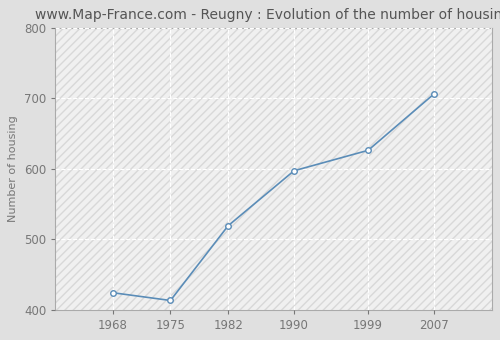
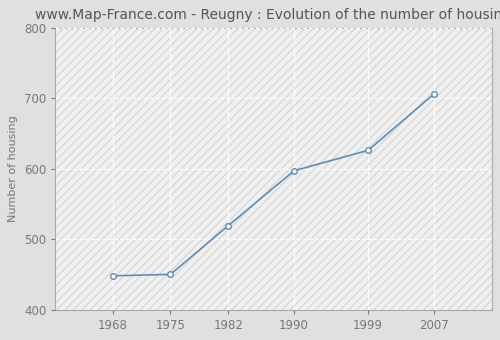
1968: 424 -> 448
1975: 413 -> 450
